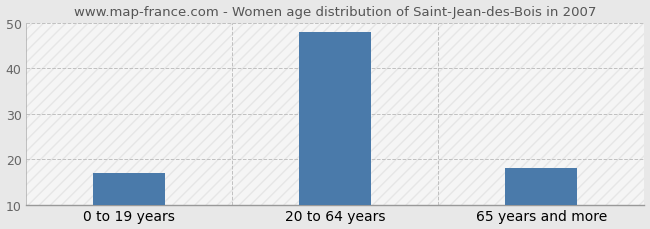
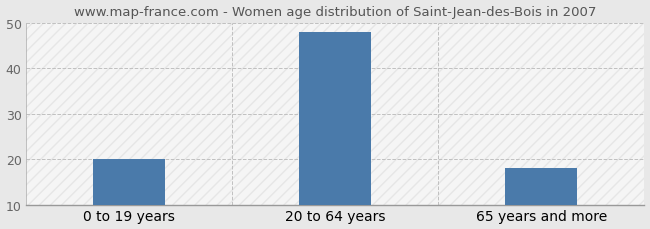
0 to 19 years: 17 -> 20
